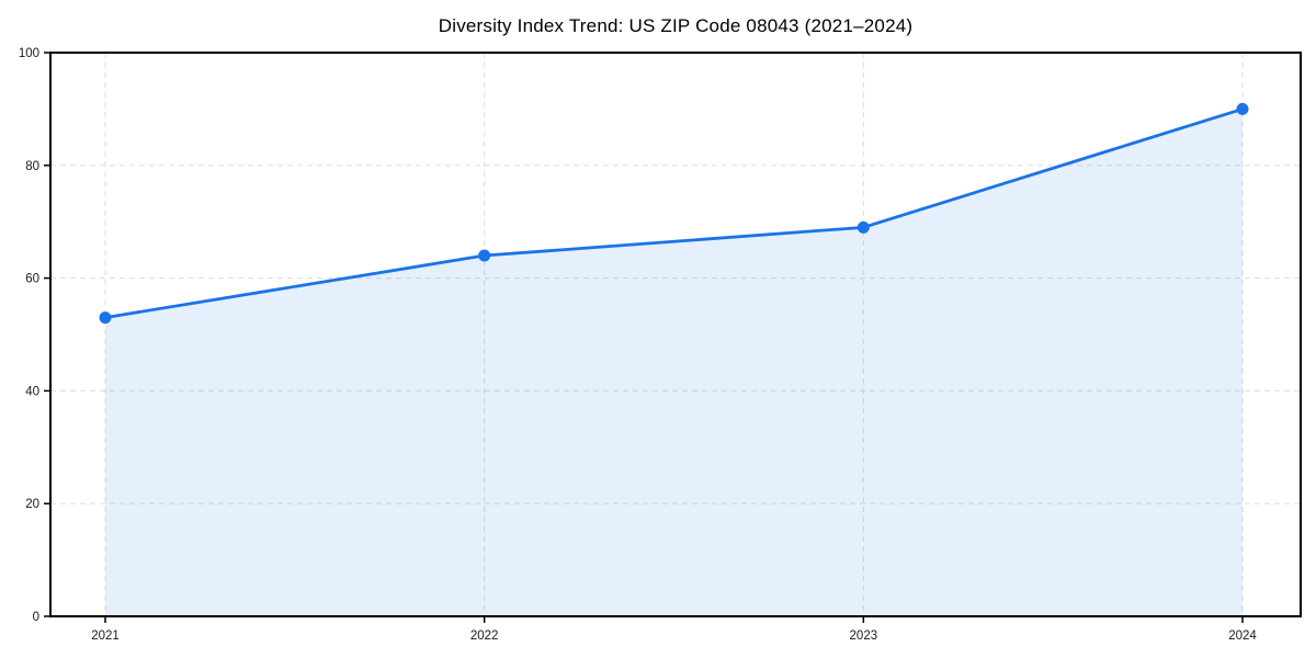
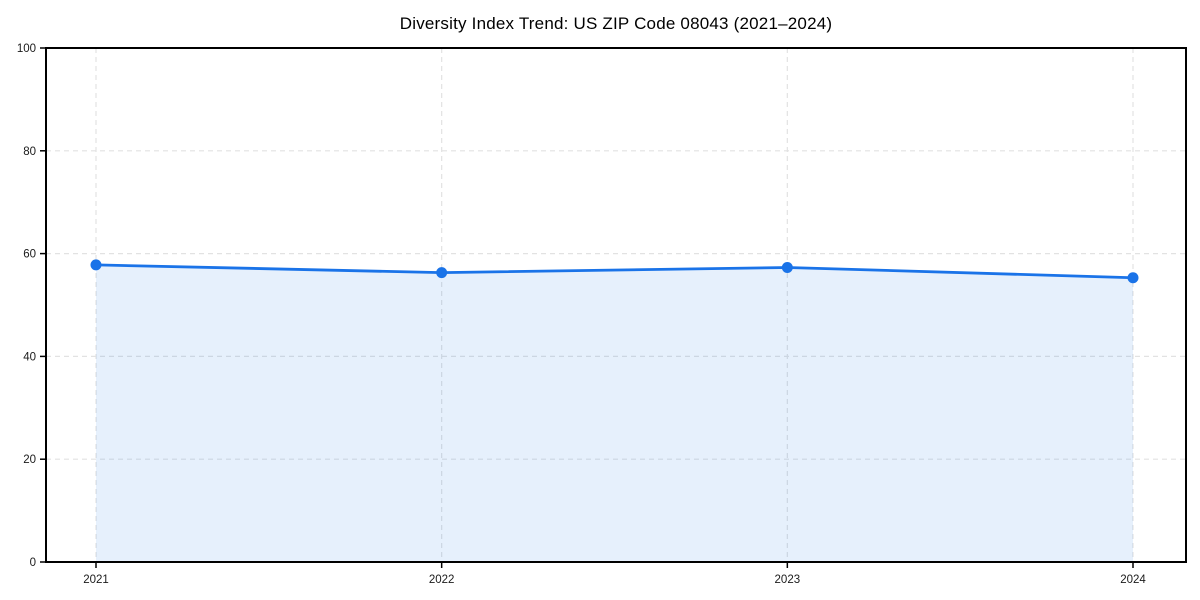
2021: 53 -> 58
2022: 64 -> 56
2023: 69 -> 57
2024: 90 -> 55
